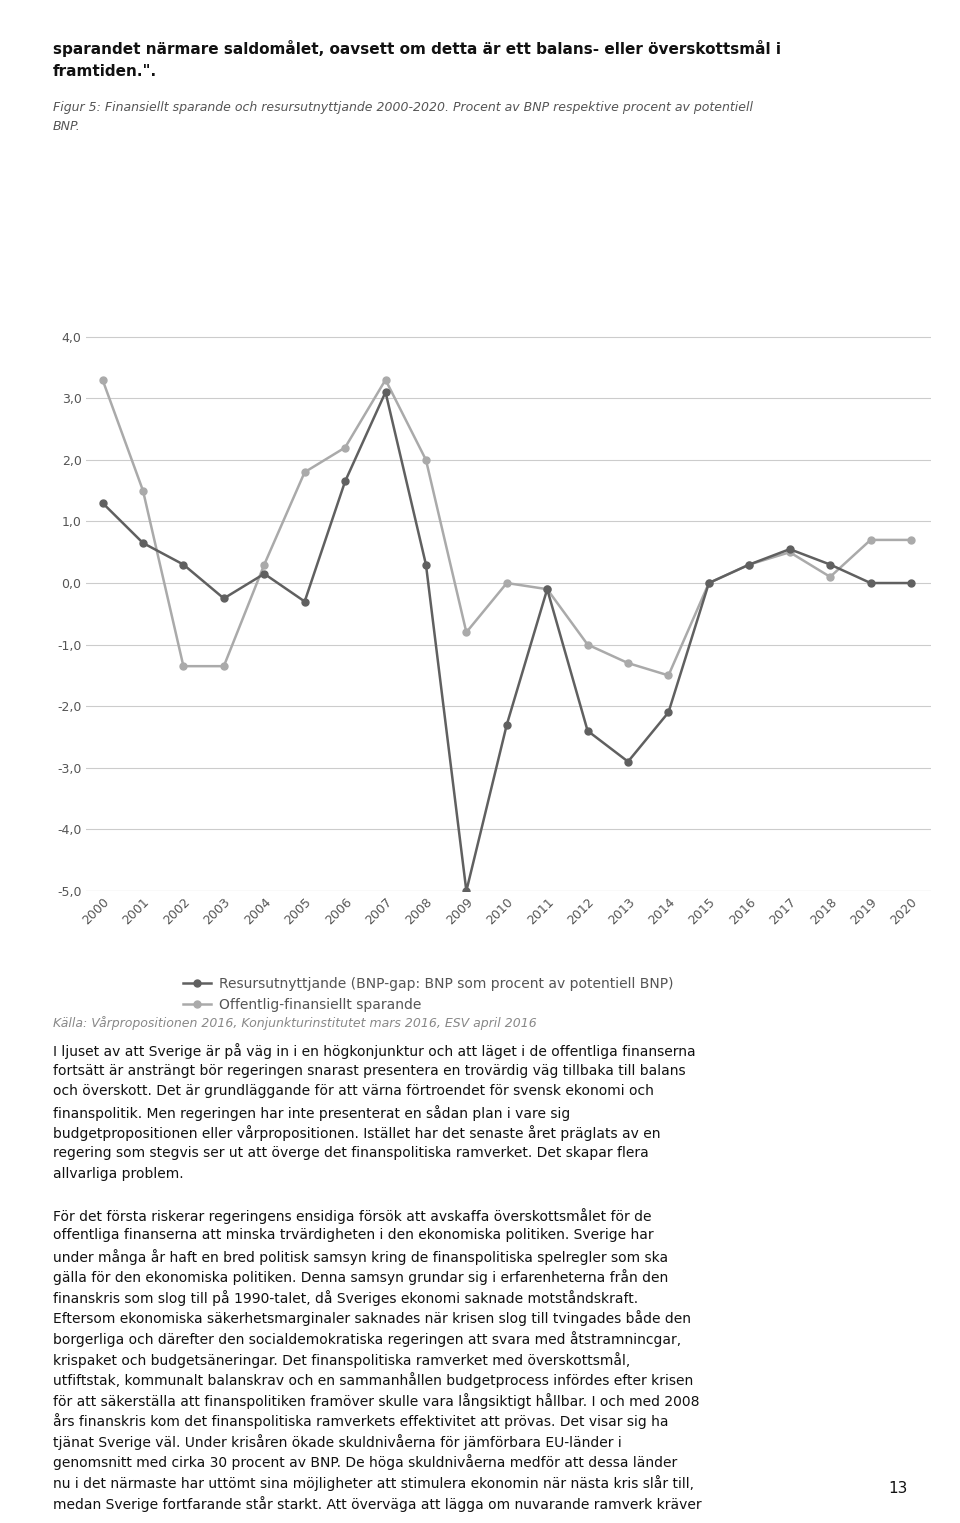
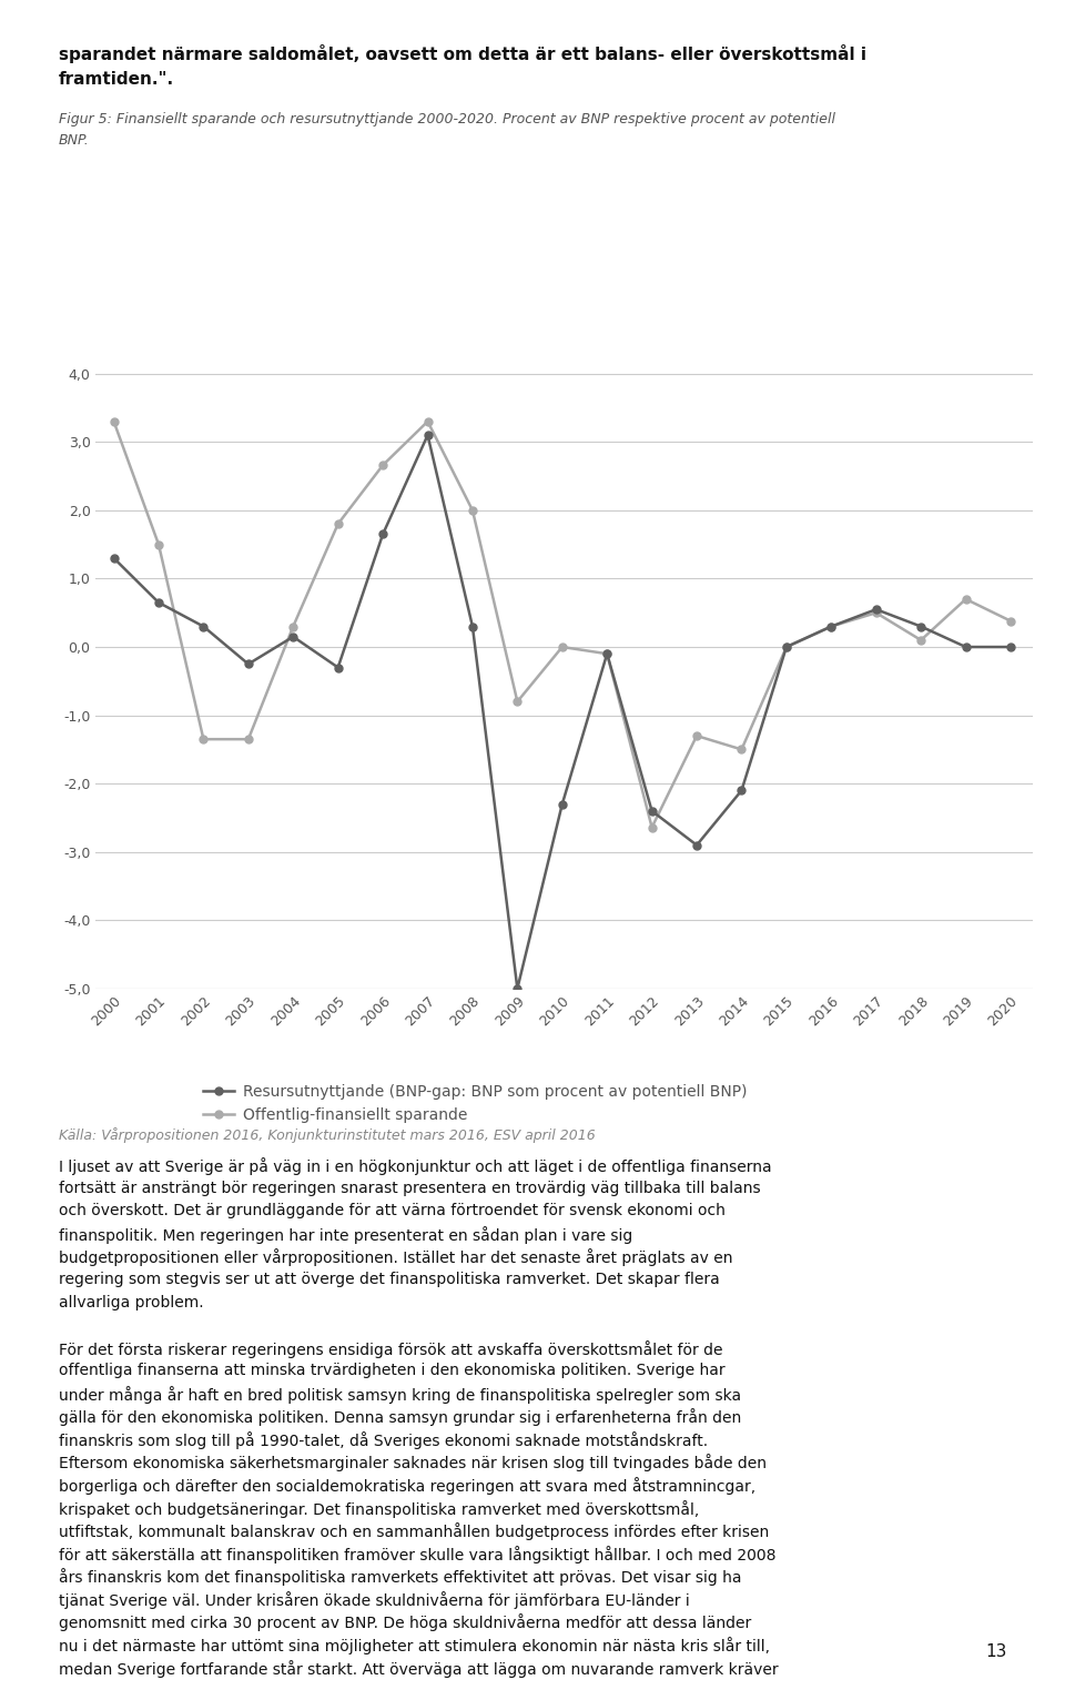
Offentlig-finansiellt sparande/2006: 2,20 -> 2,66
Offentlig-finansiellt sparande/2012: -1,00 -> -2,64
Offentlig-finansiellt sparande/2020: 0,70 -> 0,38
